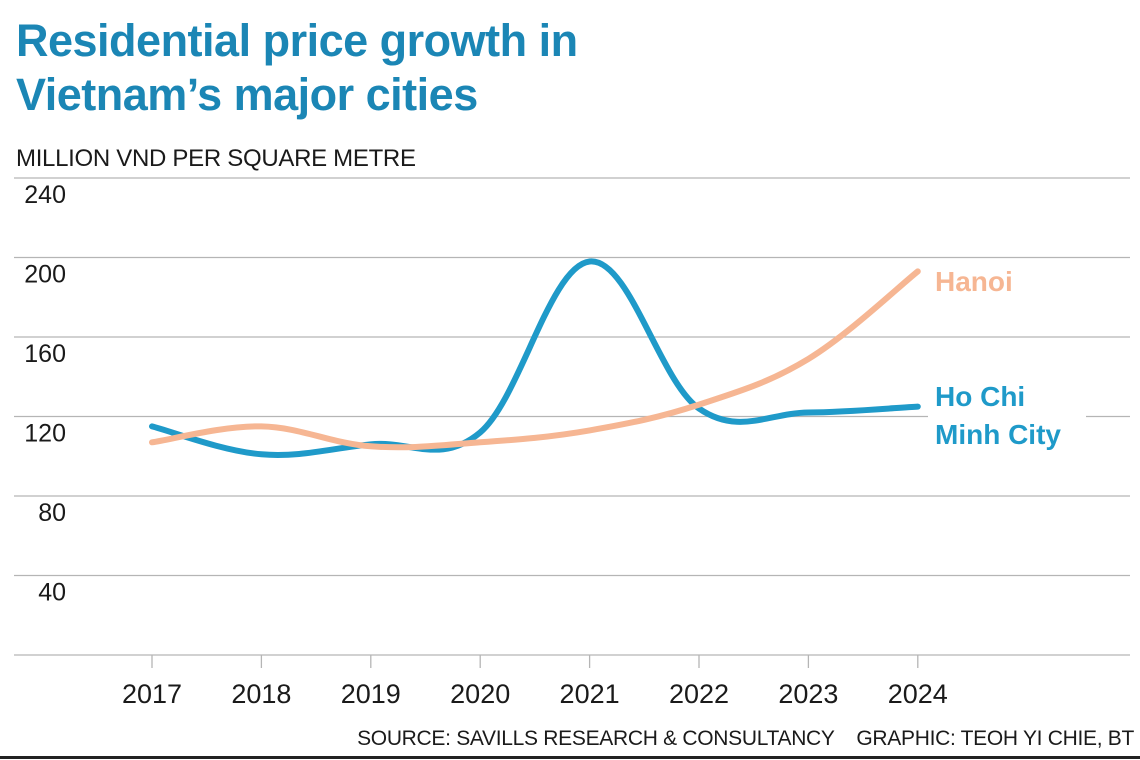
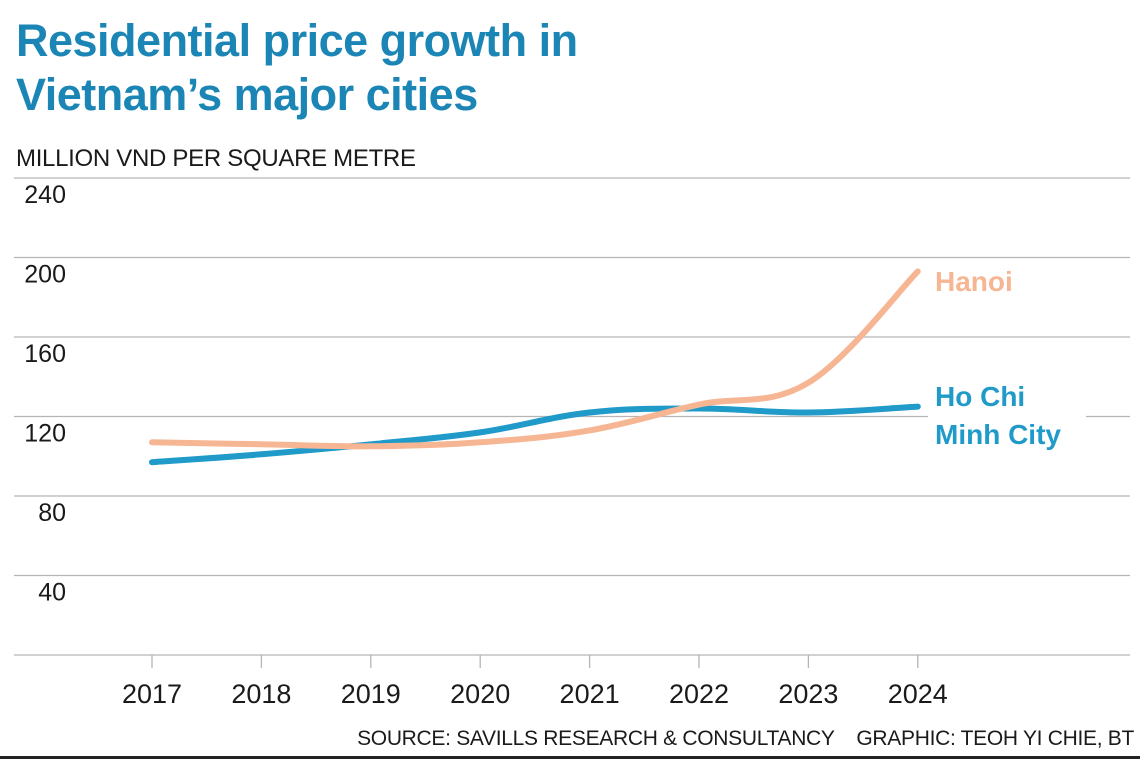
Ho Chi Minh City/2017: 115 -> 97
Hanoi/2018: 115 -> 106
Ho Chi Minh City/2021: 198 -> 122
Hanoi/2023: 149 -> 137
